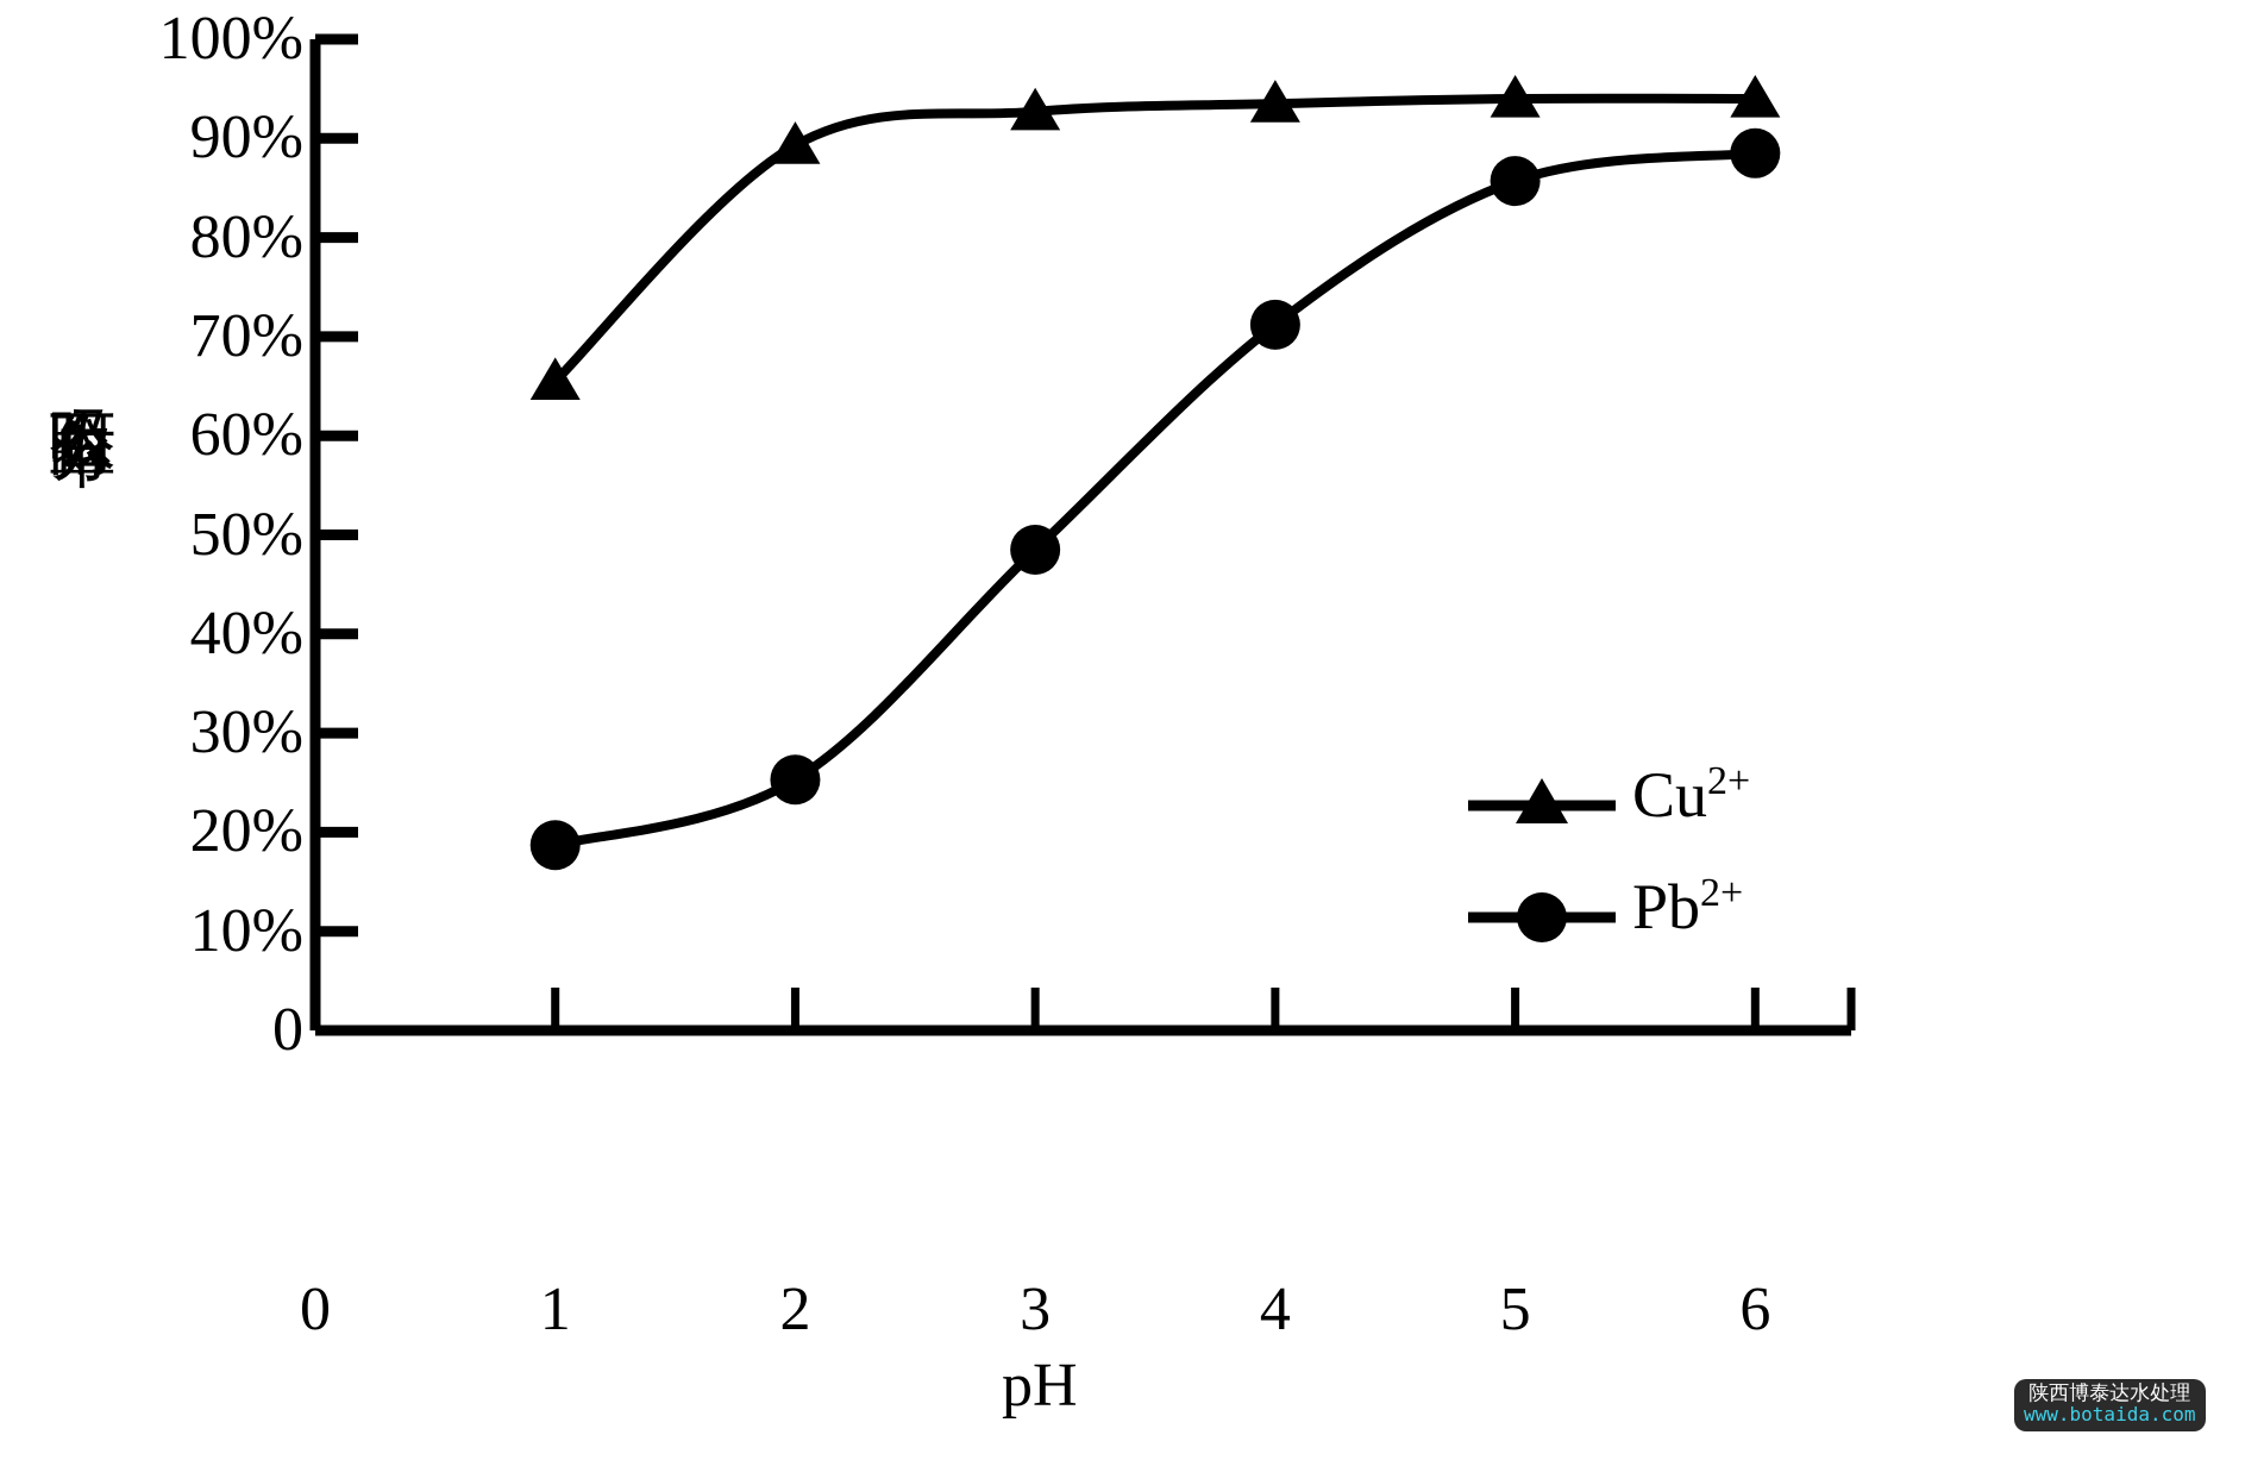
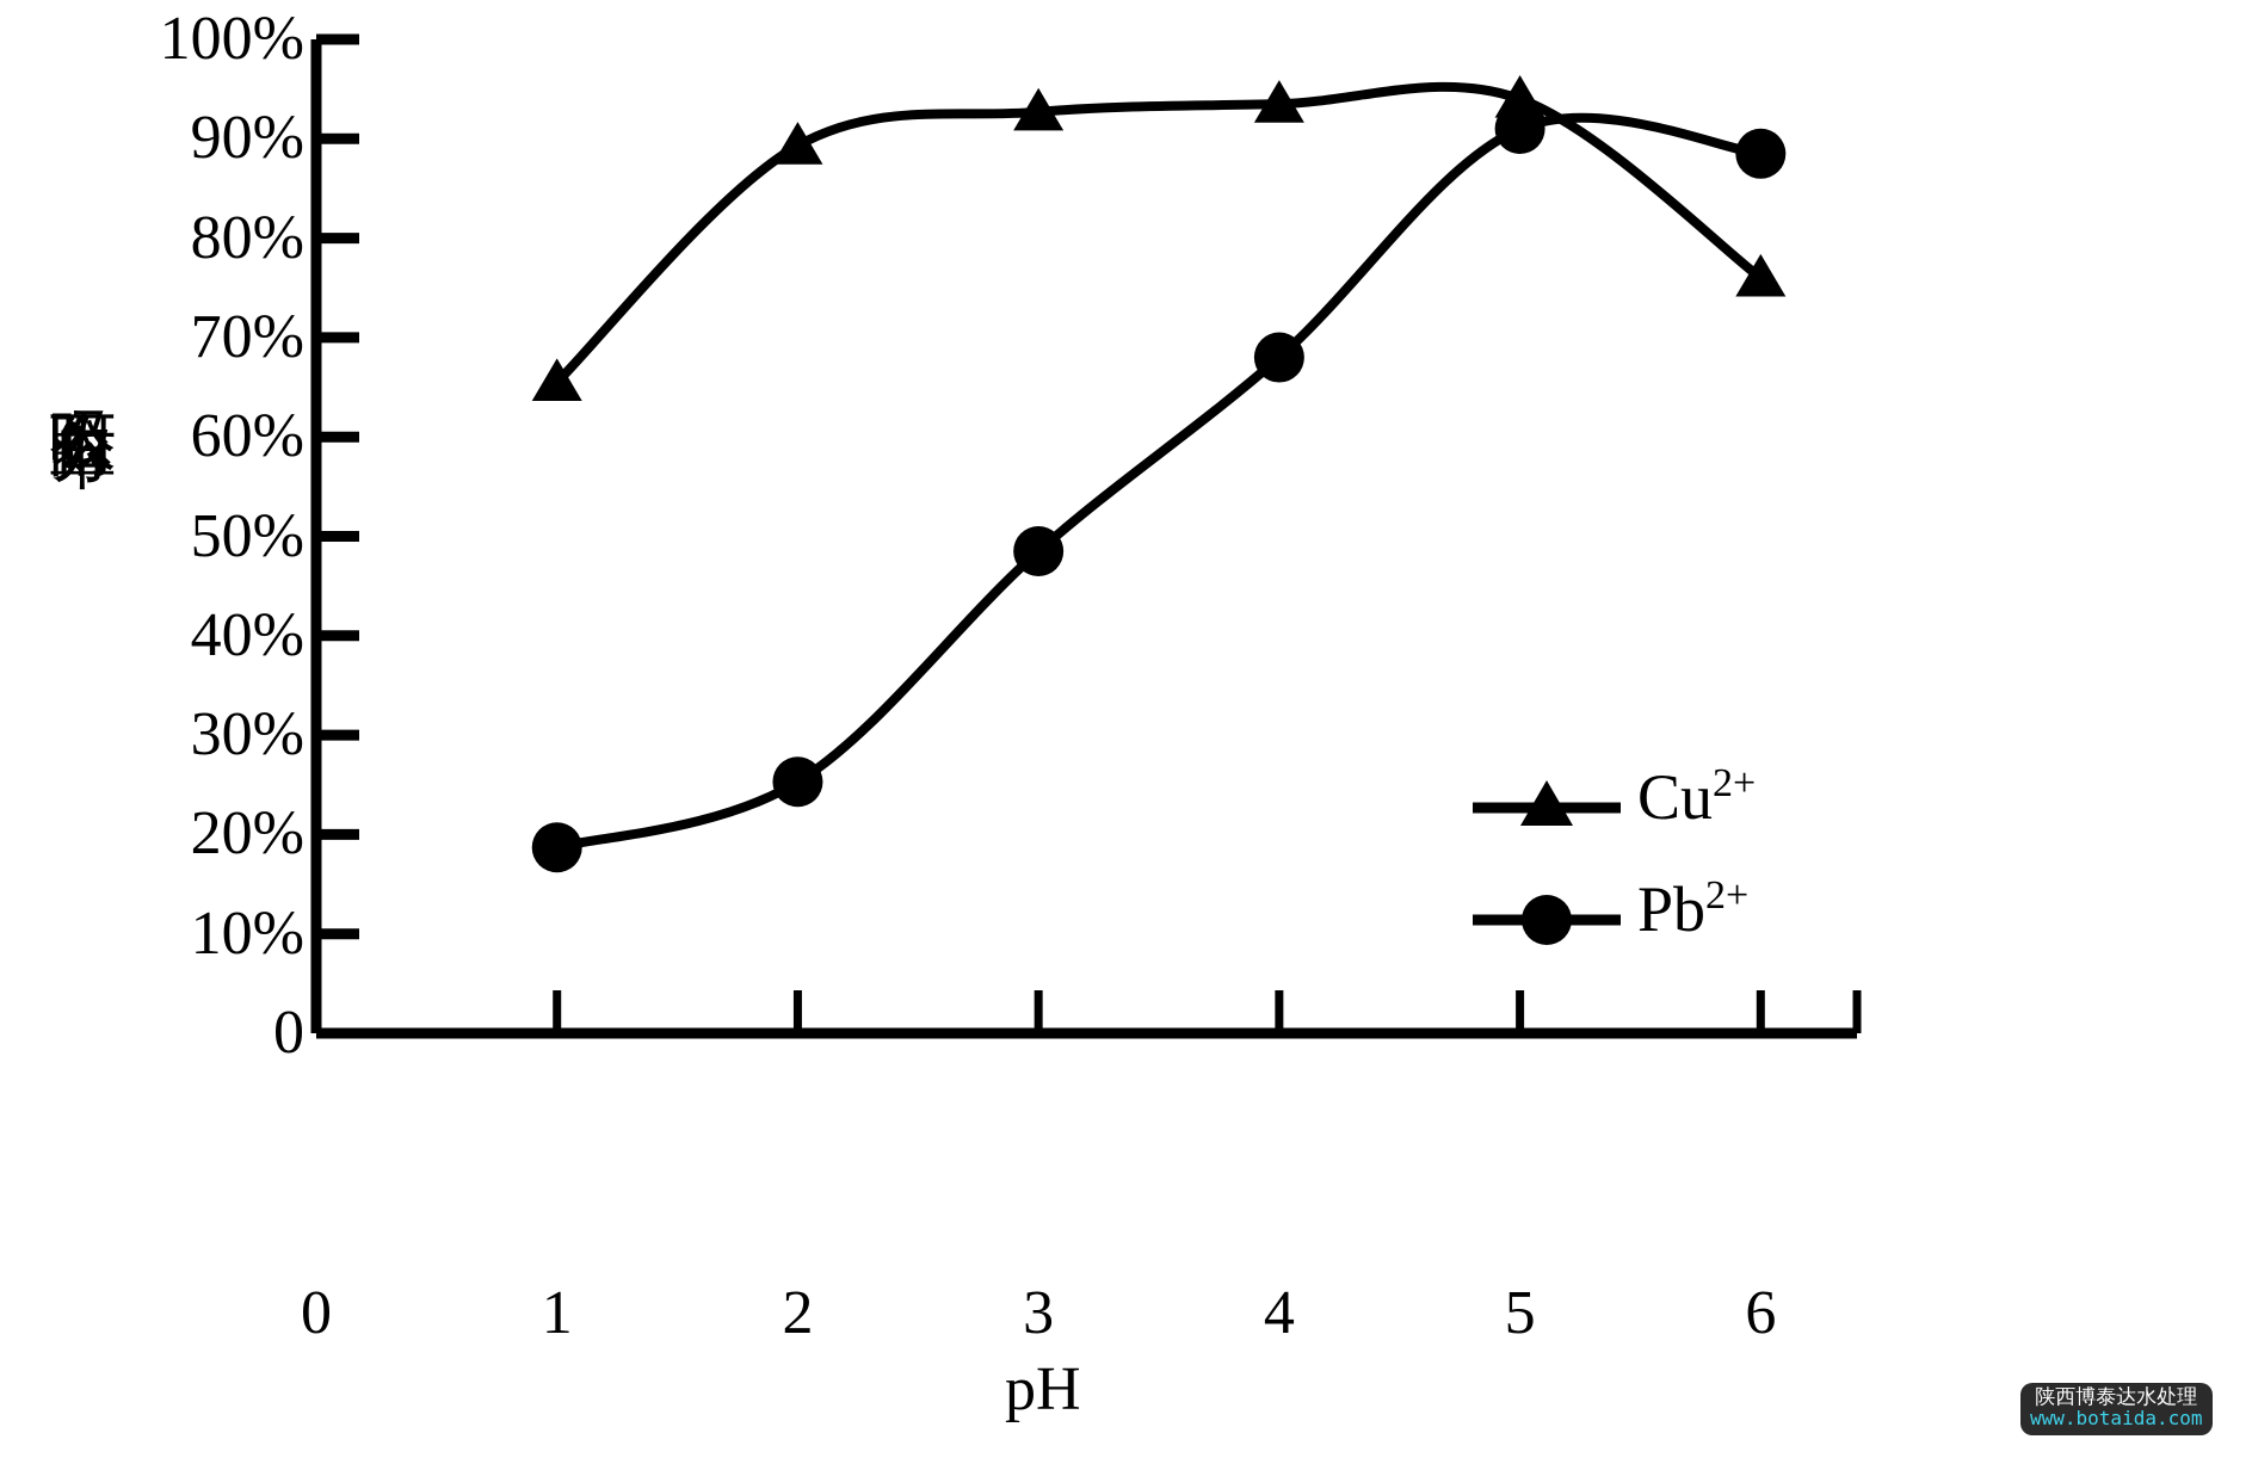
Pb2+/4: 71% -> 68%
Pb2+/5: 86% -> 91%
Cu2+/6: 94% -> 76%
